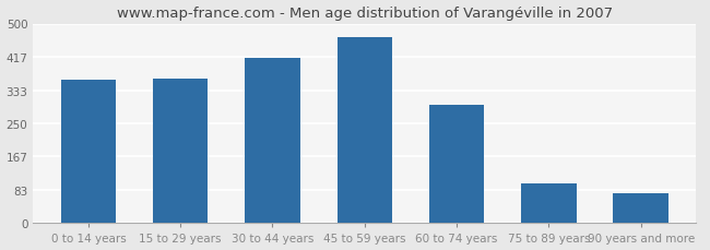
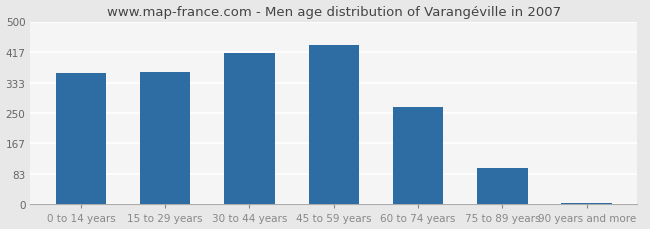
45 to 59 years: 465 -> 437
60 to 74 years: 295 -> 265
90 years and more: 75 -> 5
